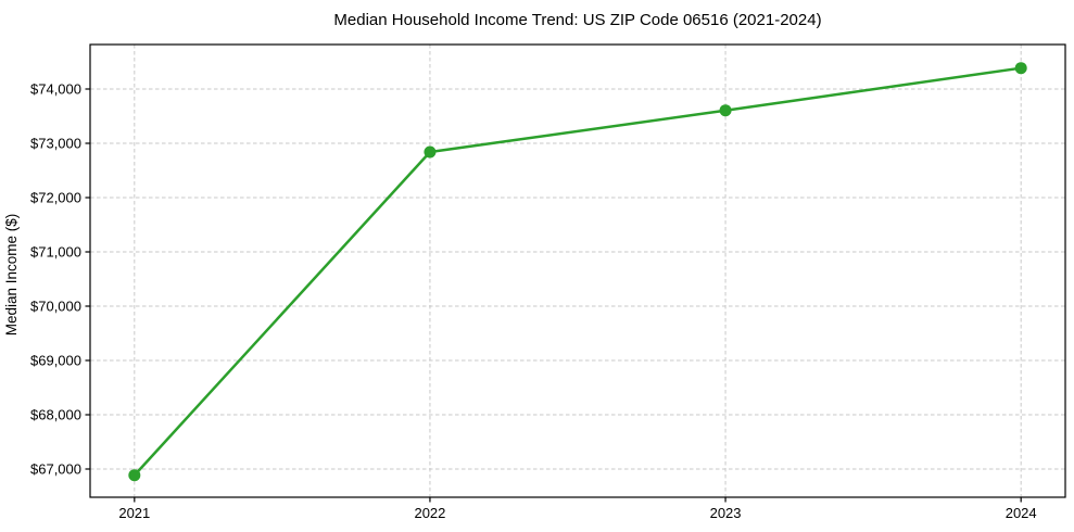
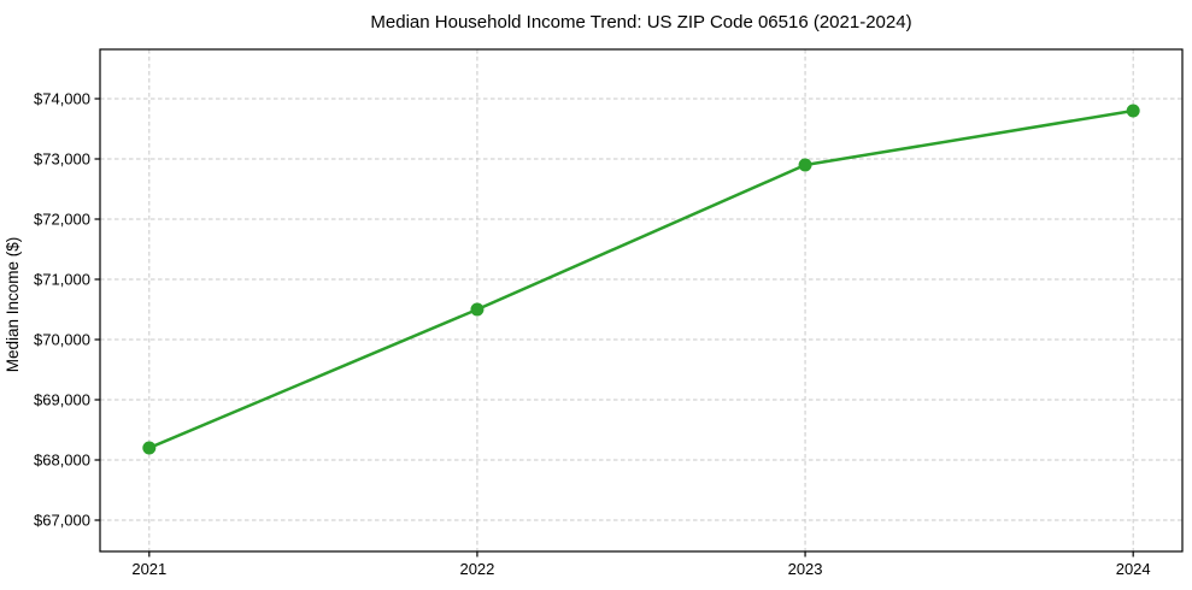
2021: $66900 -> $68200
2022: $72800 -> $70500
2023: $73600 -> $72900
2024: $74400 -> $73800
